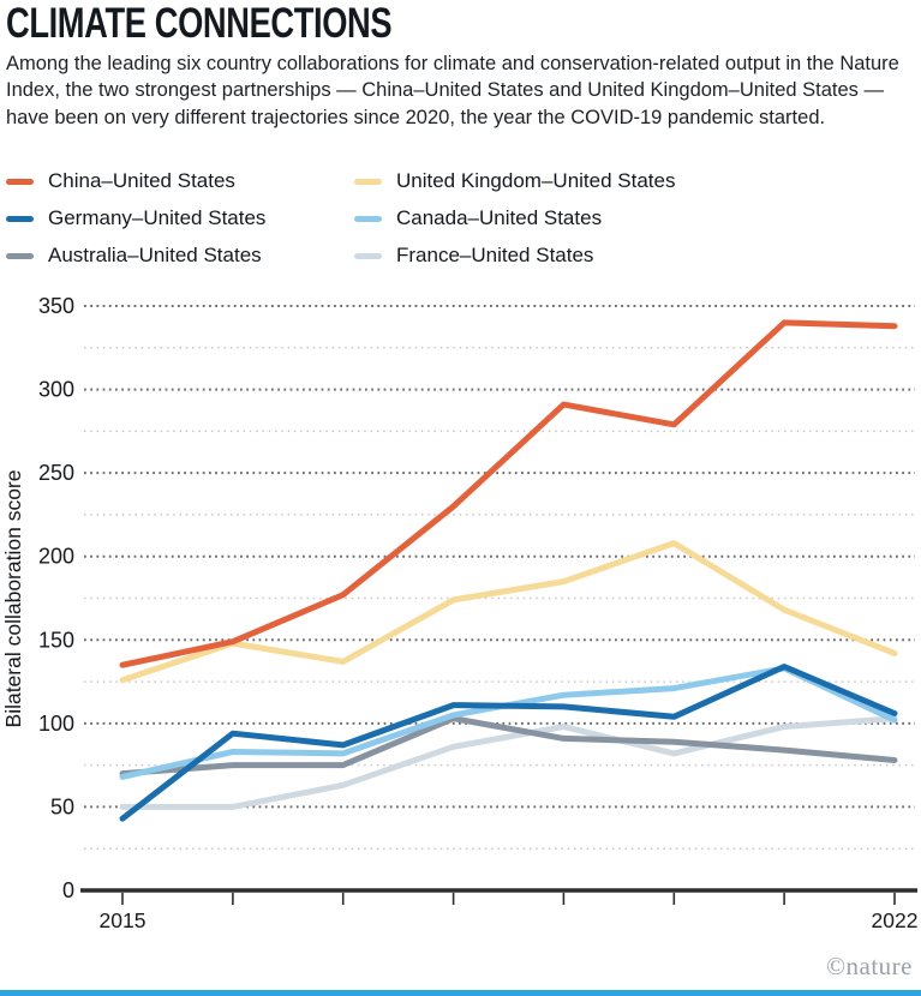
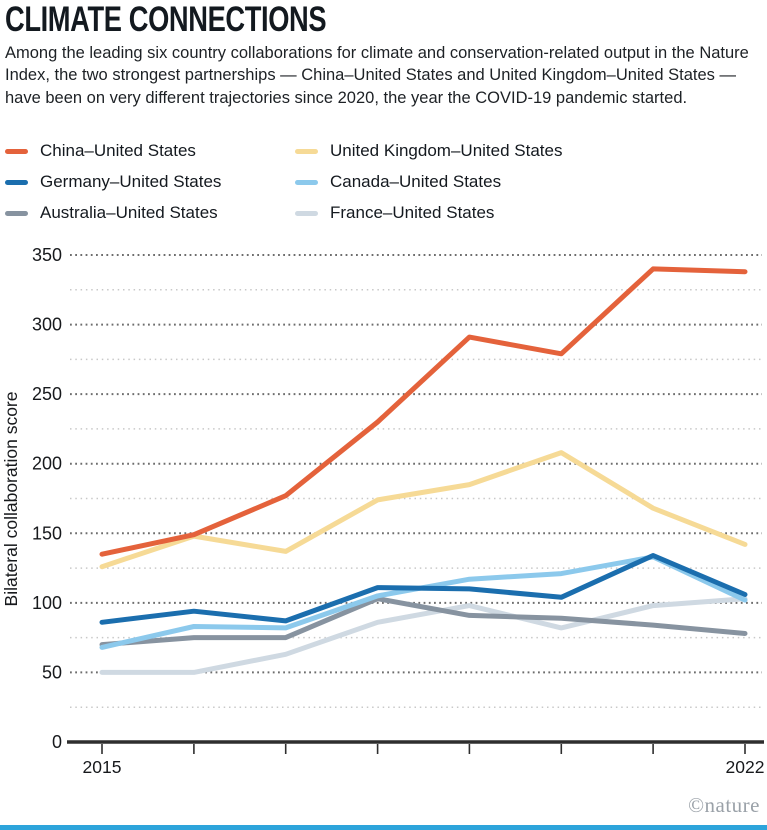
Germany–United States/2015: 43 -> 86
